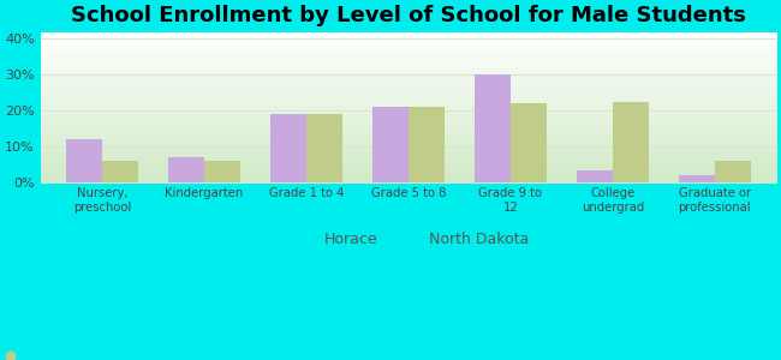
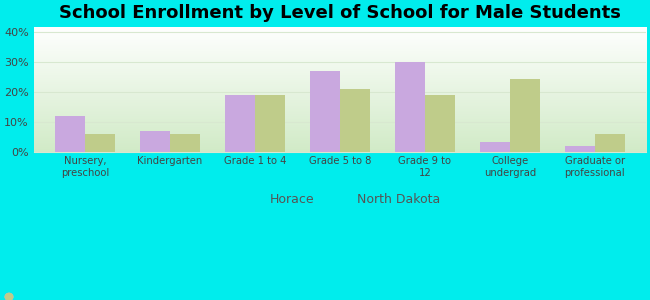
Horace/Grade 5 to 8: 21.0% -> 27.0%
North Dakota/Grade 9 to 12: 22.0% -> 19.0%
North Dakota/College undergrad: 22.5% -> 24.5%
